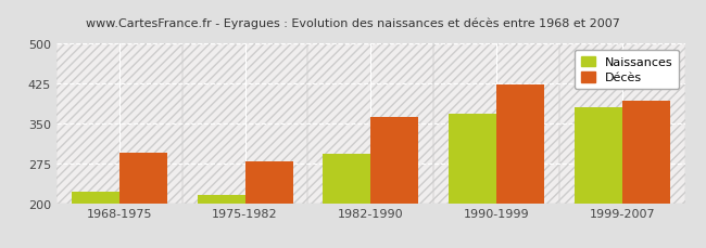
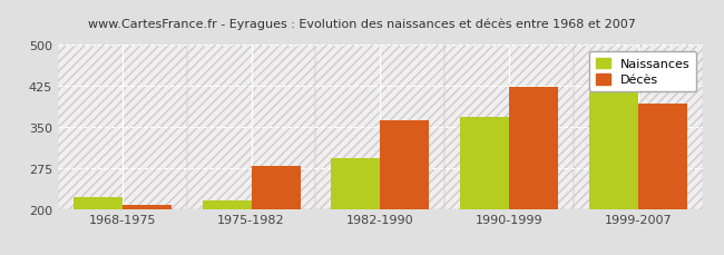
Décès/1968-1975: 295 -> 207
Naissances/1999-2007: 380 -> 413
